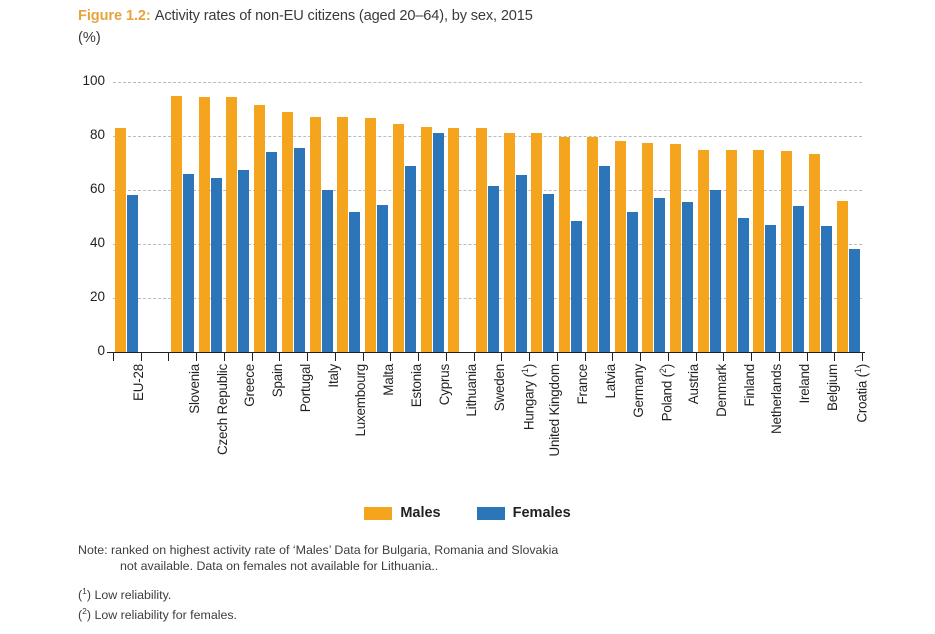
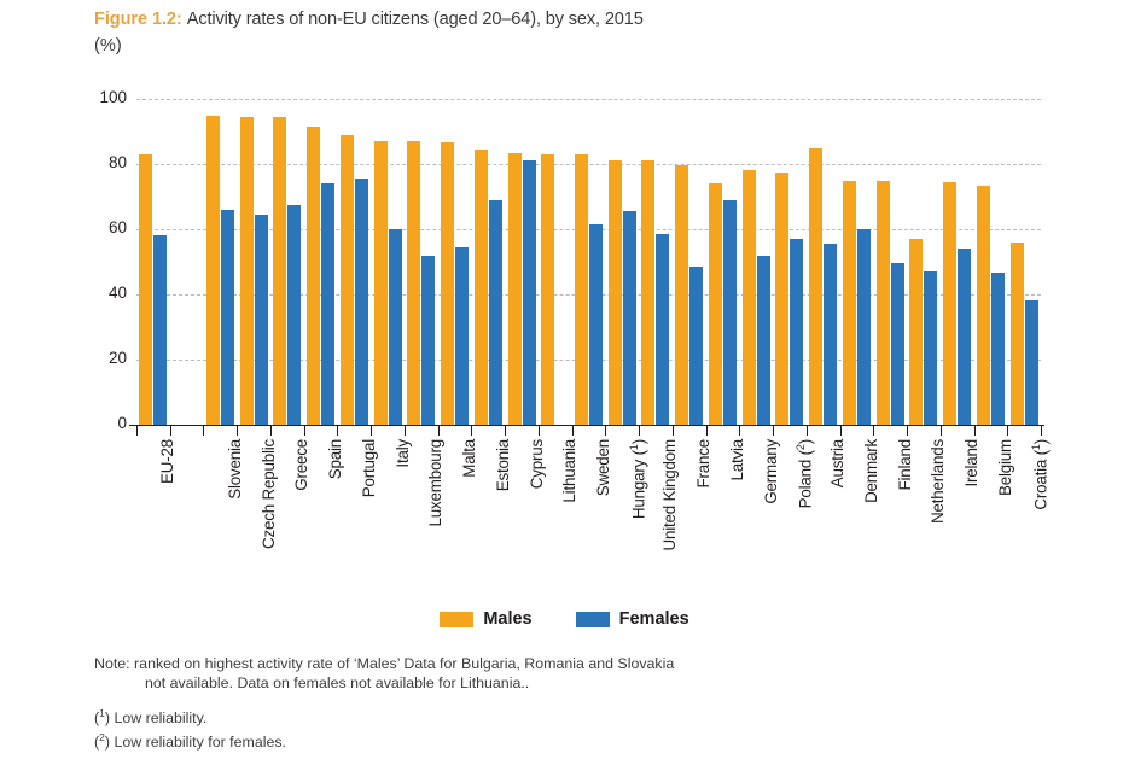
Males/Latvia: 80 -> 74
Males/Austria: 77 -> 85
Males/Netherlands: 75 -> 57
